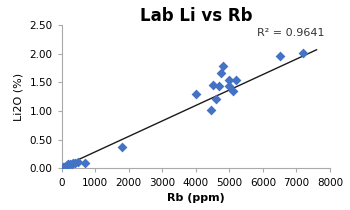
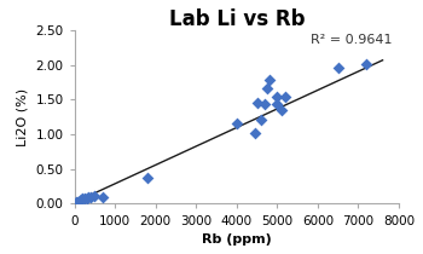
4000: 1.30 -> 1.16
